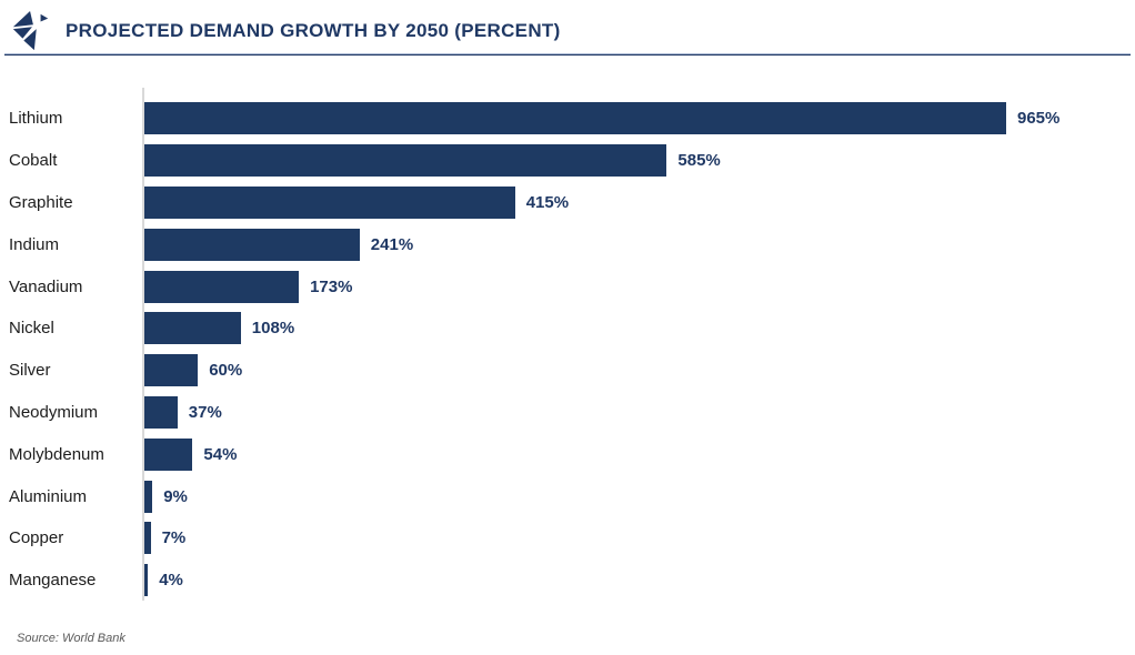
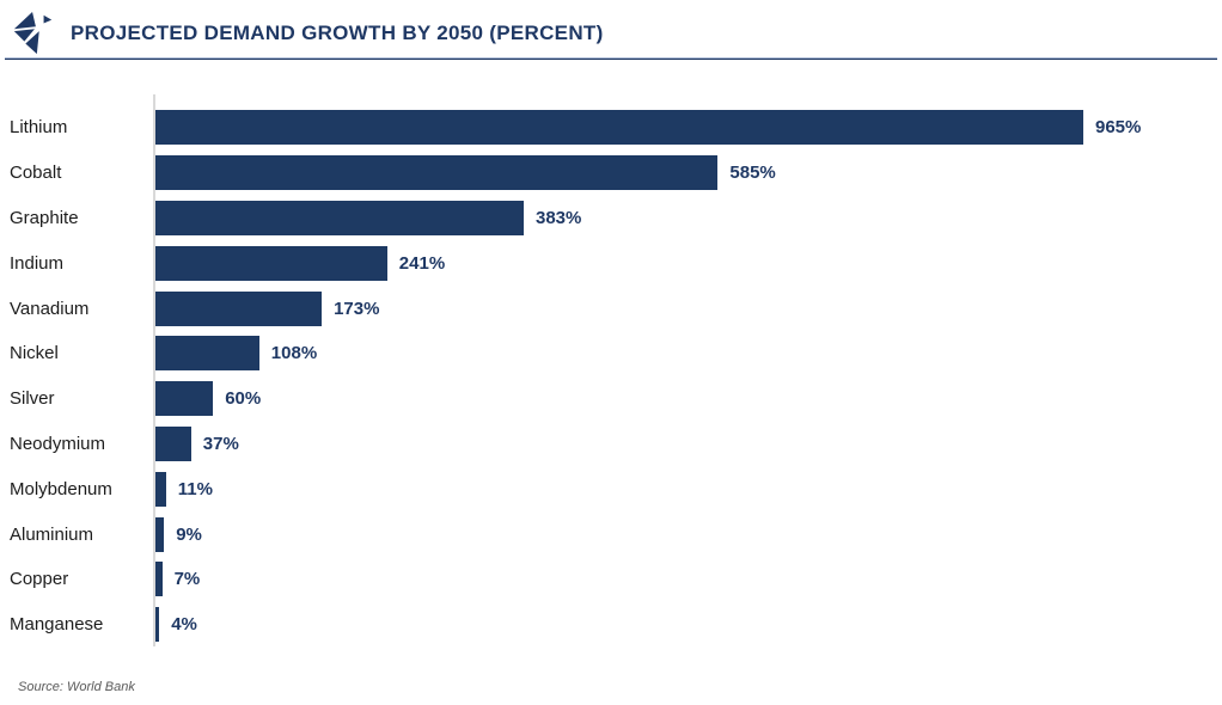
Graphite: 415% -> 383%
Molybdenum: 54% -> 11%
